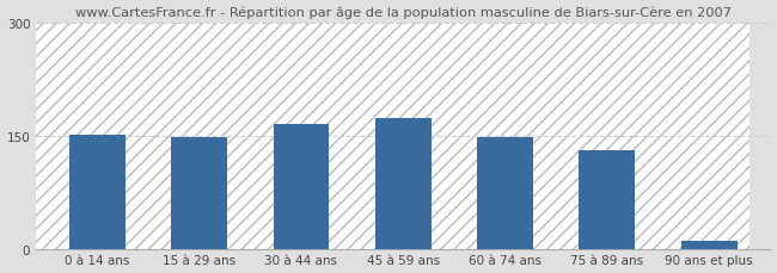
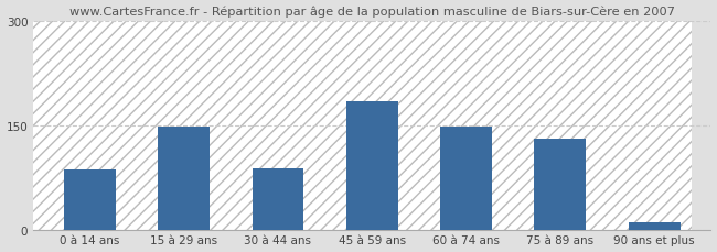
0 à 14 ans: 151 -> 86
30 à 44 ans: 165 -> 88
45 à 59 ans: 173 -> 184
